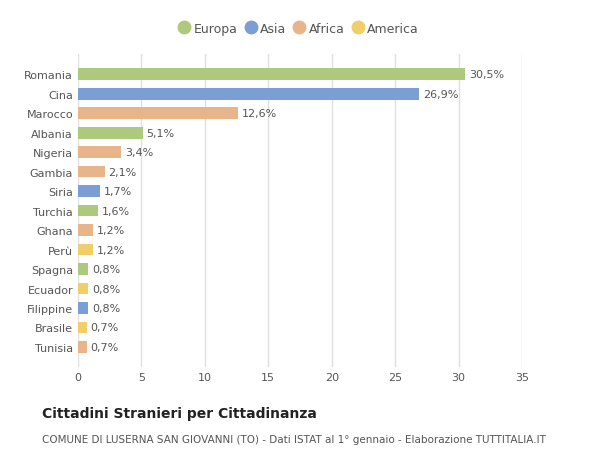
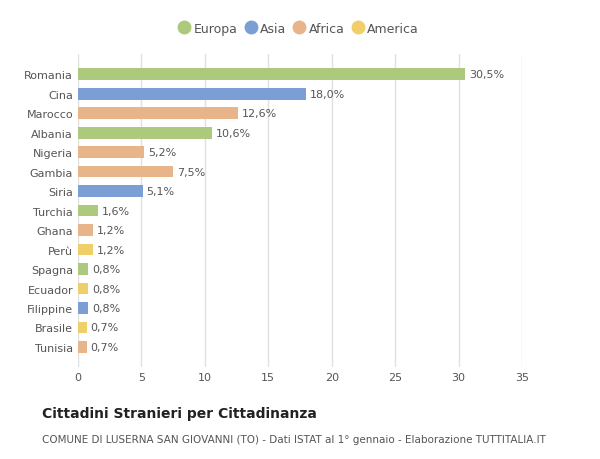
Cina: 26,9% -> 18,0%
Albania: 5,1% -> 10,6%
Nigeria: 3,4% -> 5,2%
Gambia: 2,1% -> 7,5%
Siria: 1,7% -> 5,1%
